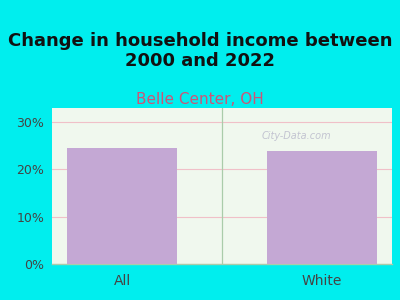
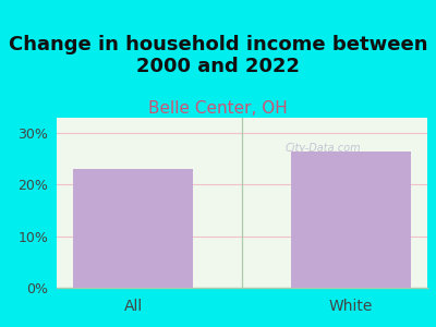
All: 24.5% -> 23.0%
White: 24.0% -> 26.5%
